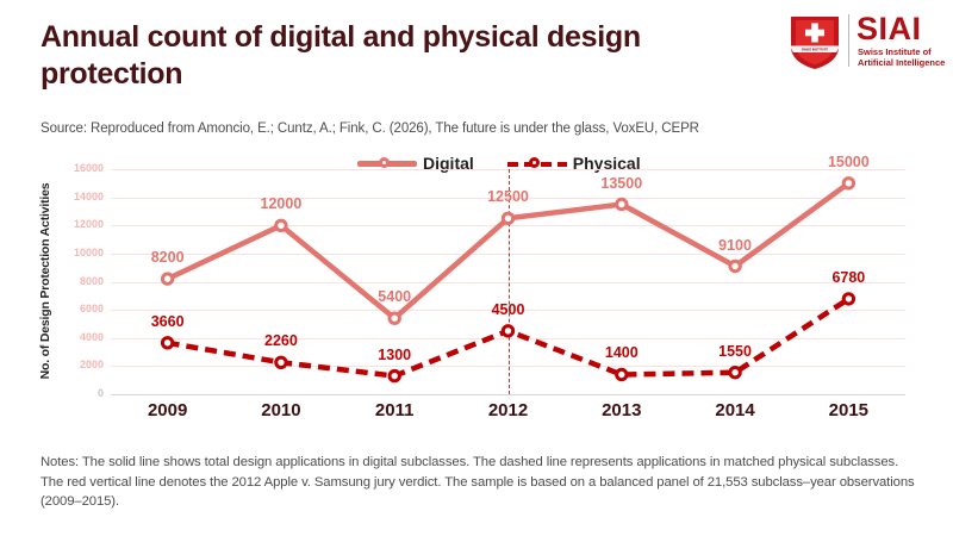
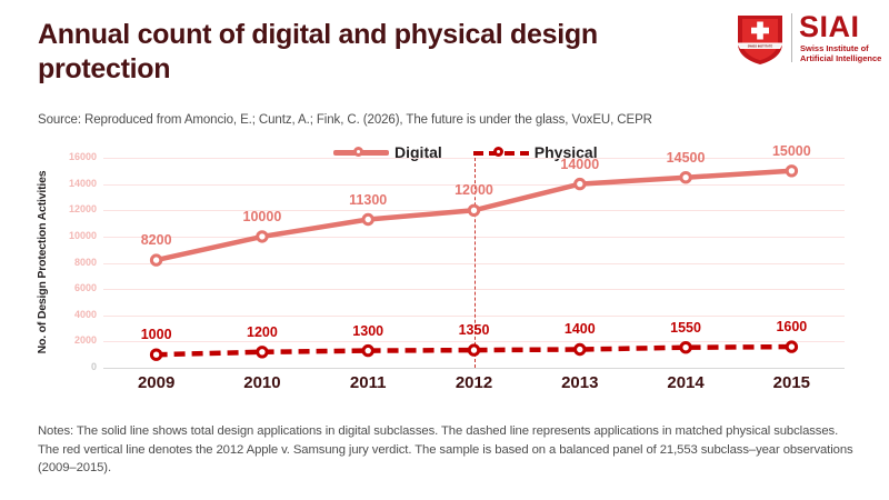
Physical/2009: 3660 -> 1000
Digital/2010: 12000 -> 10000
Physical/2010: 2260 -> 1200
Digital/2011: 5400 -> 11300
Digital/2012: 12500 -> 12000
Physical/2012: 4500 -> 1350
Digital/2013: 13500 -> 14000
Digital/2014: 9100 -> 14500
Physical/2015: 6780 -> 1600
